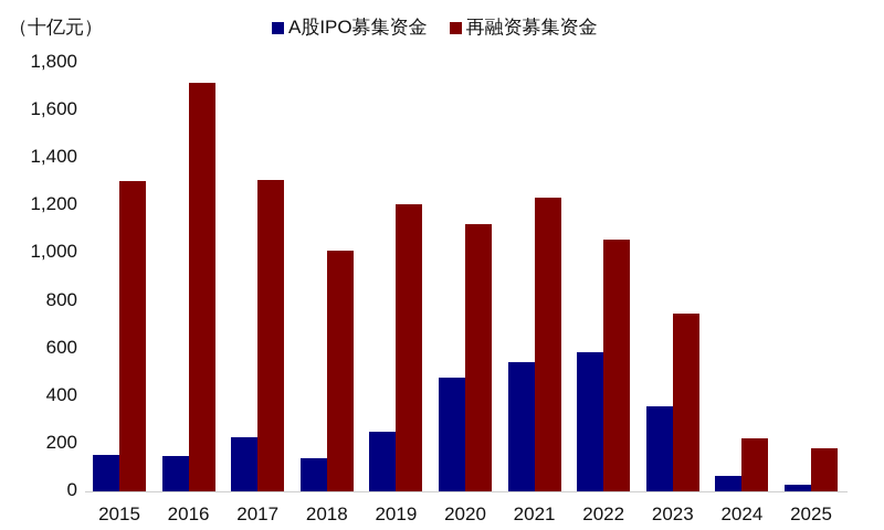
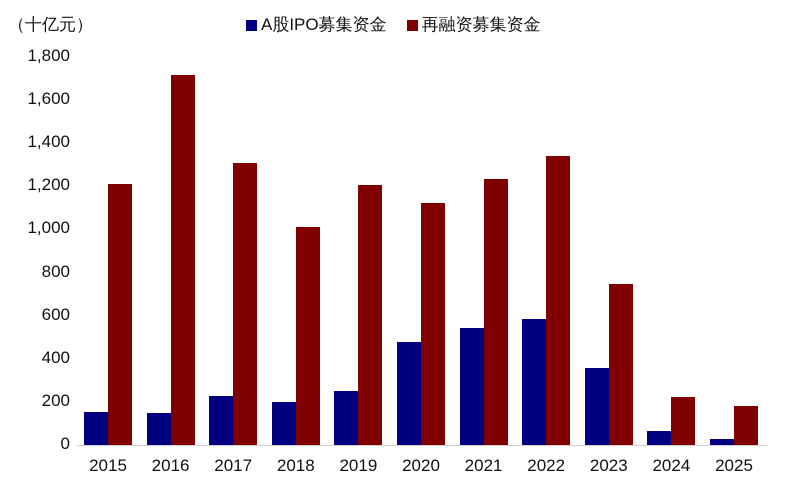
再融资募集资金/2015: 1300 -> 1210
A股IPO募集资金/2018: 140 -> 200
再融资募集资金/2022: 1060 -> 1340
